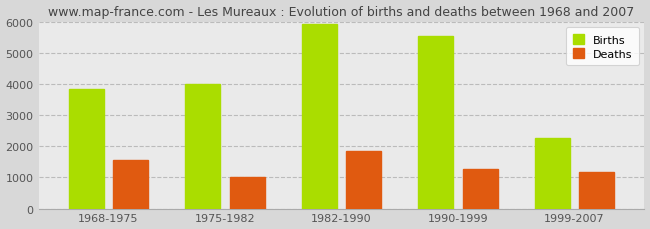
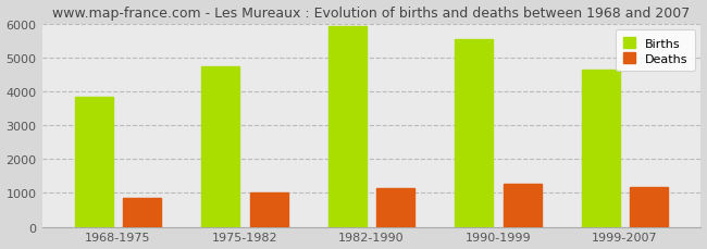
Deaths/1968-1975: 1550 -> 840
Births/1975-1982: 4000 -> 4720
Deaths/1982-1990: 1850 -> 1150
Births/1999-2007: 2250 -> 4640
